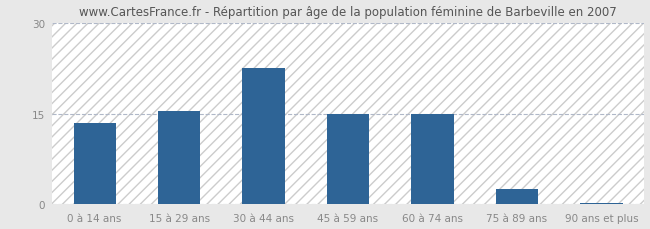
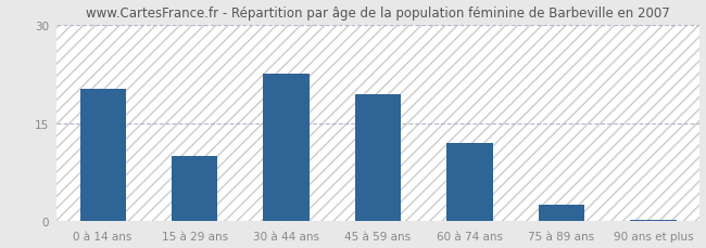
0 à 14 ans: 13.5 -> 20.2
15 à 29 ans: 15.5 -> 10.0
45 à 59 ans: 15.0 -> 19.4
60 à 74 ans: 15.0 -> 12.0
